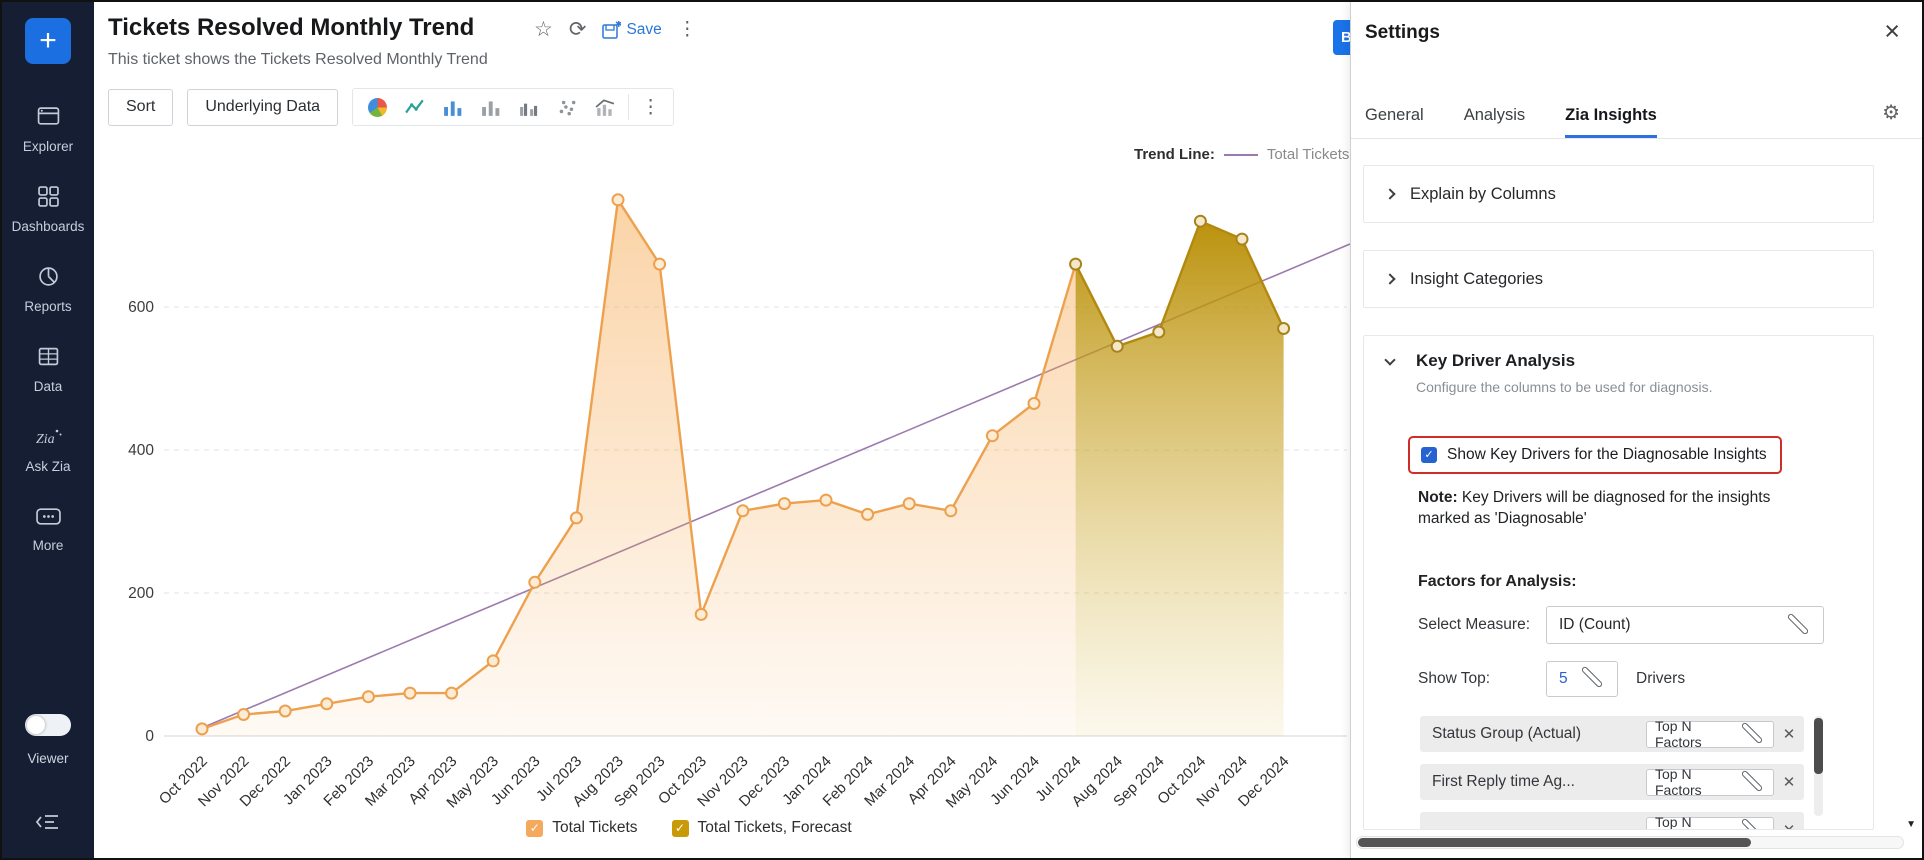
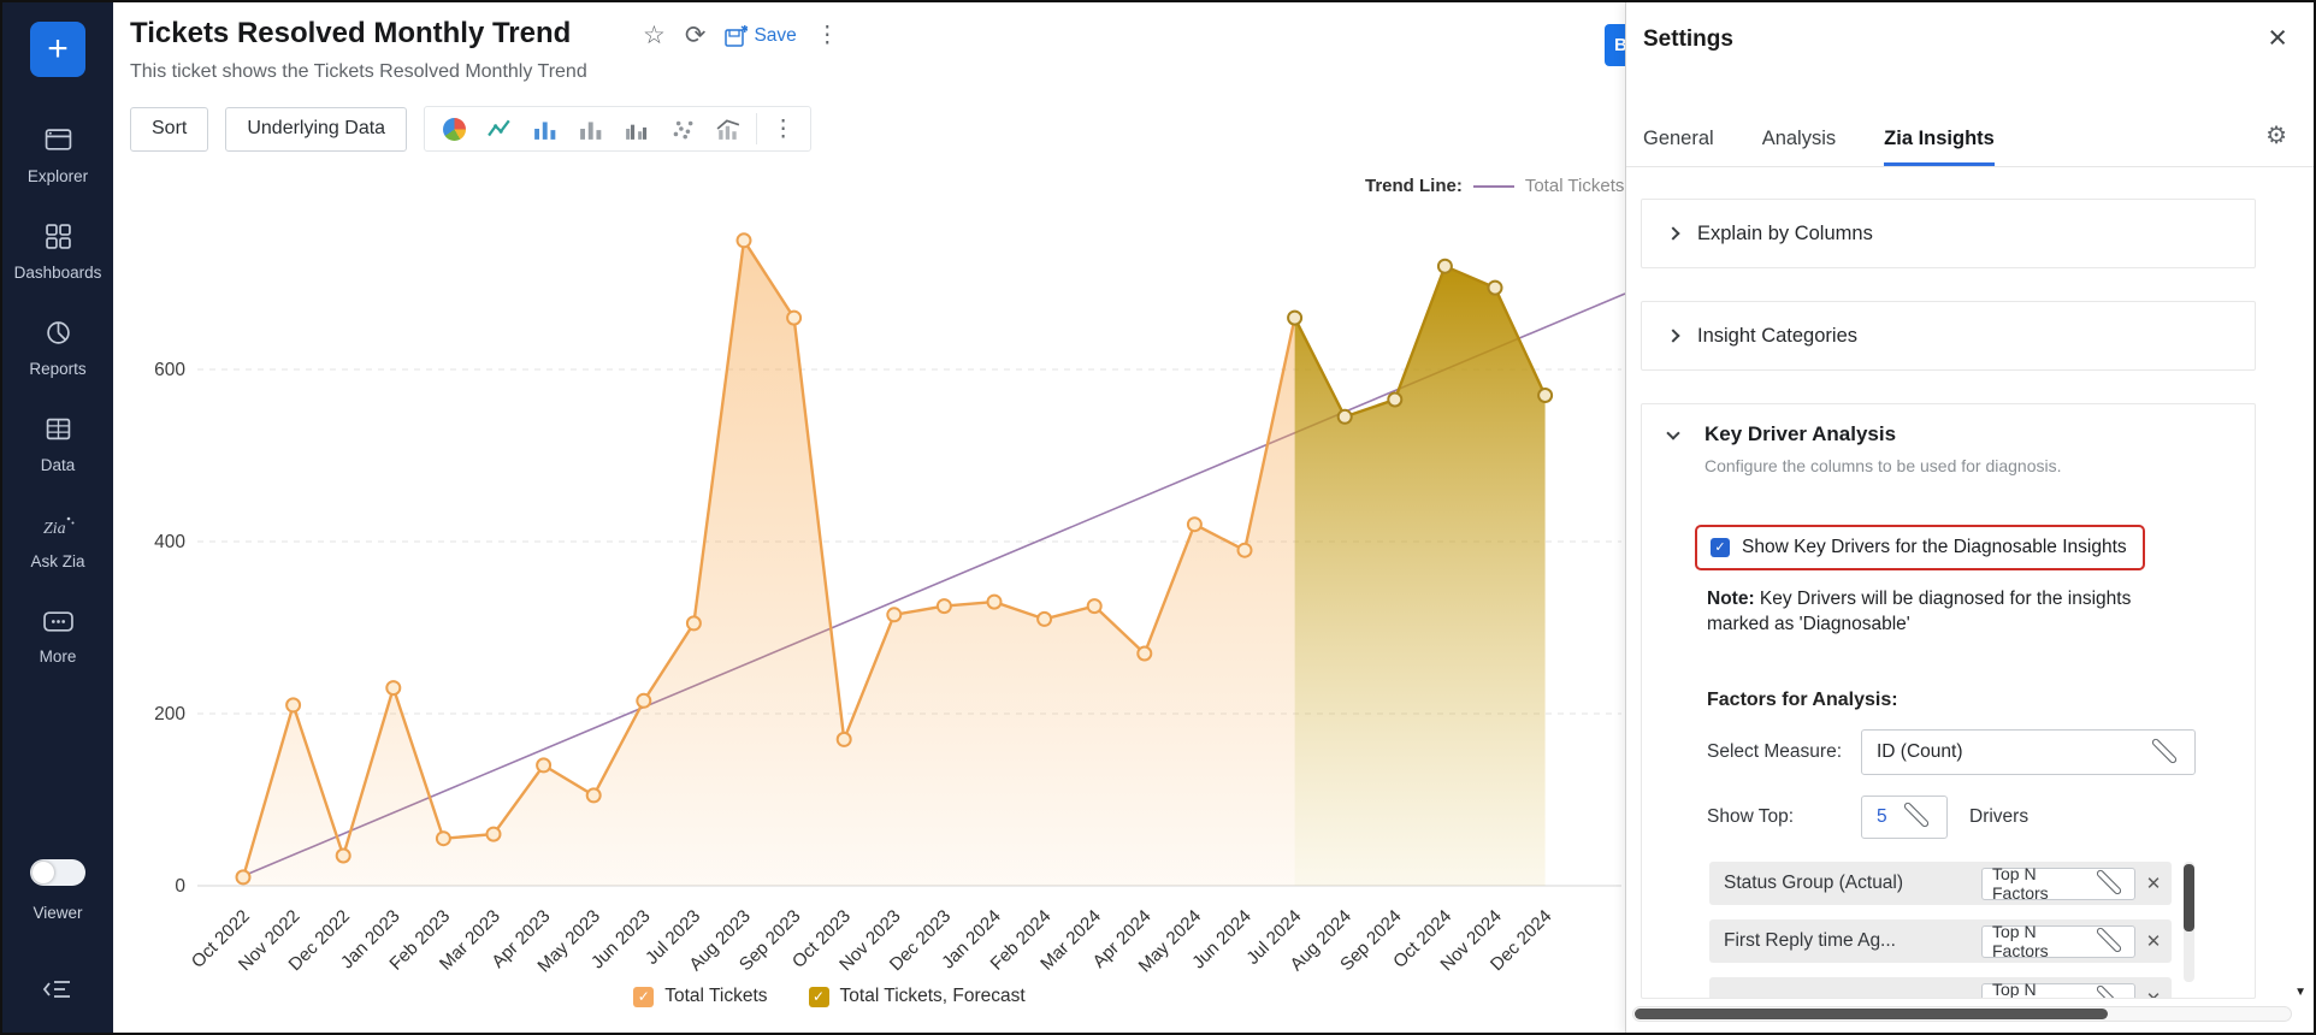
Nov 2022: 30 -> 210
Jan 2023: 40 -> 230
Apr 2023: 60 -> 140
Apr 2024: 320 -> 270
Jun 2024: 460 -> 390
